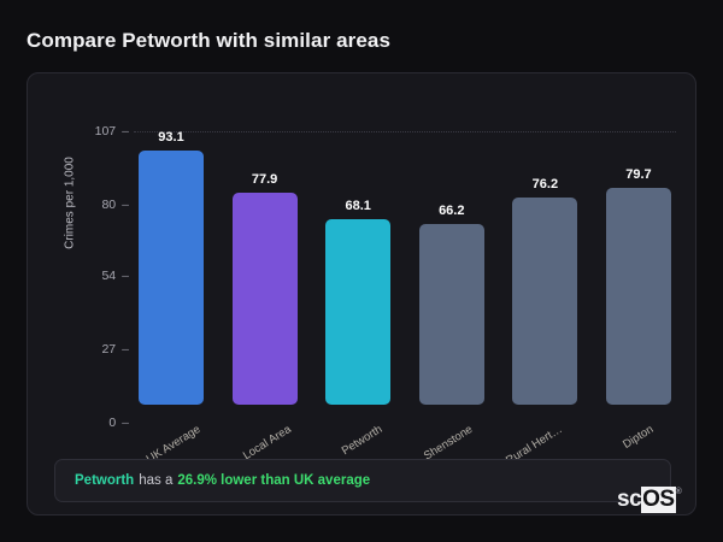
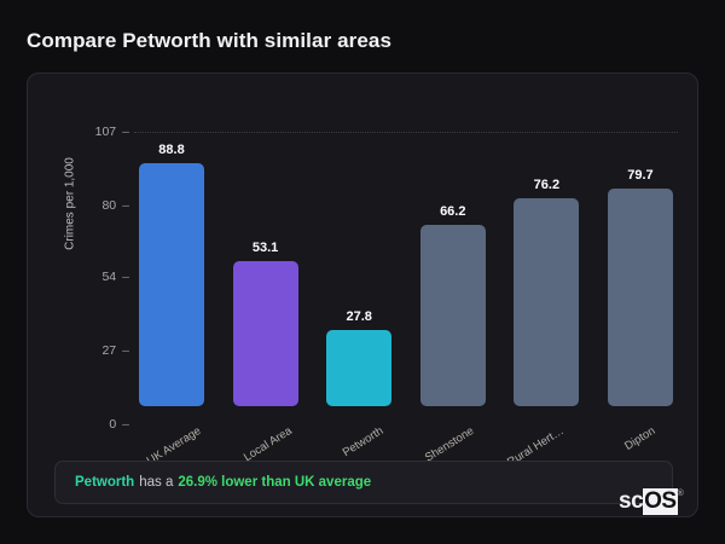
UK Average: 93.1 -> 88.8
Local Area: 77.9 -> 53.1
Petworth: 68.1 -> 27.8
